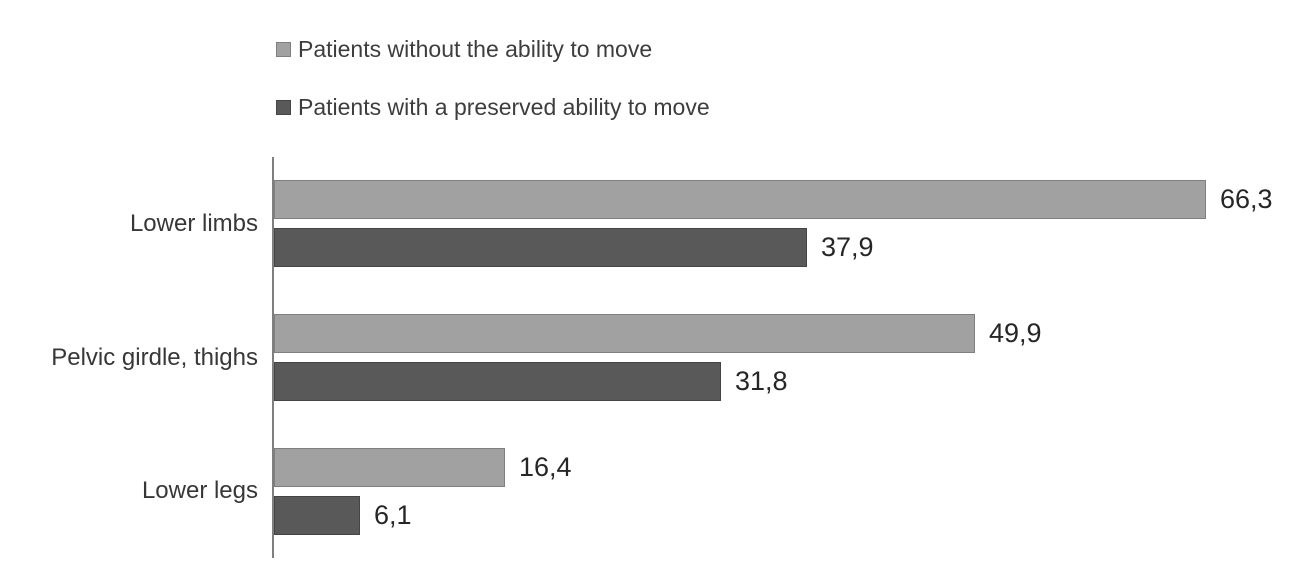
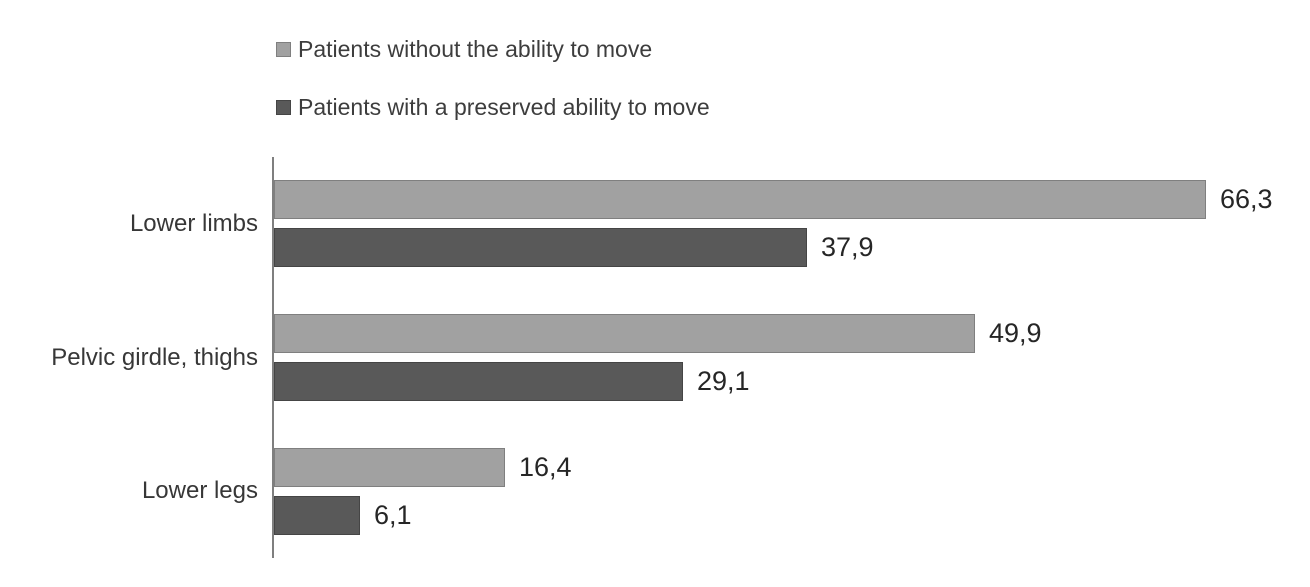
Patients with a preserved ability to move/Pelvic girdle, thighs: 31,8 -> 29,1
